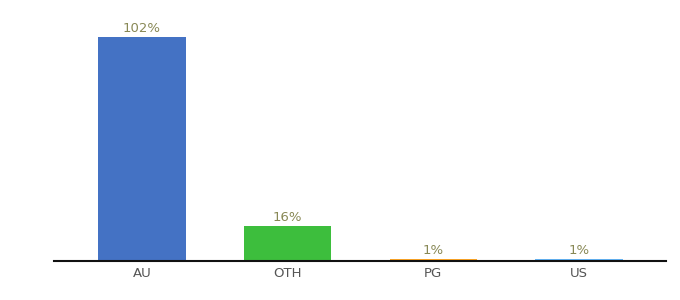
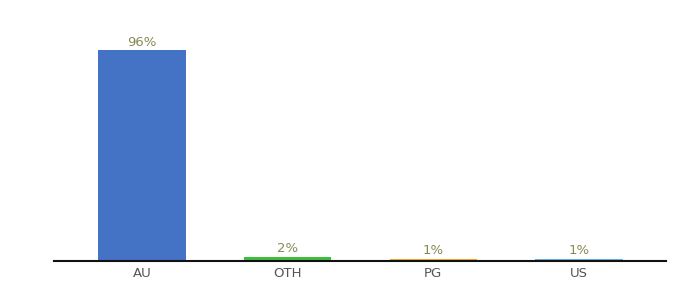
AU: 102% -> 96%
OTH: 16% -> 2%
